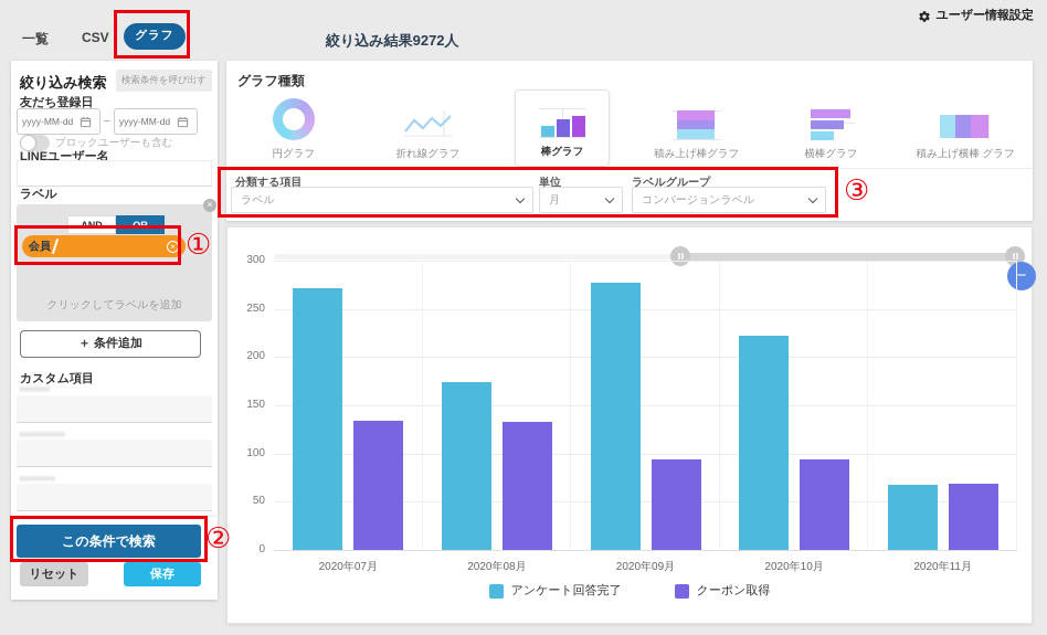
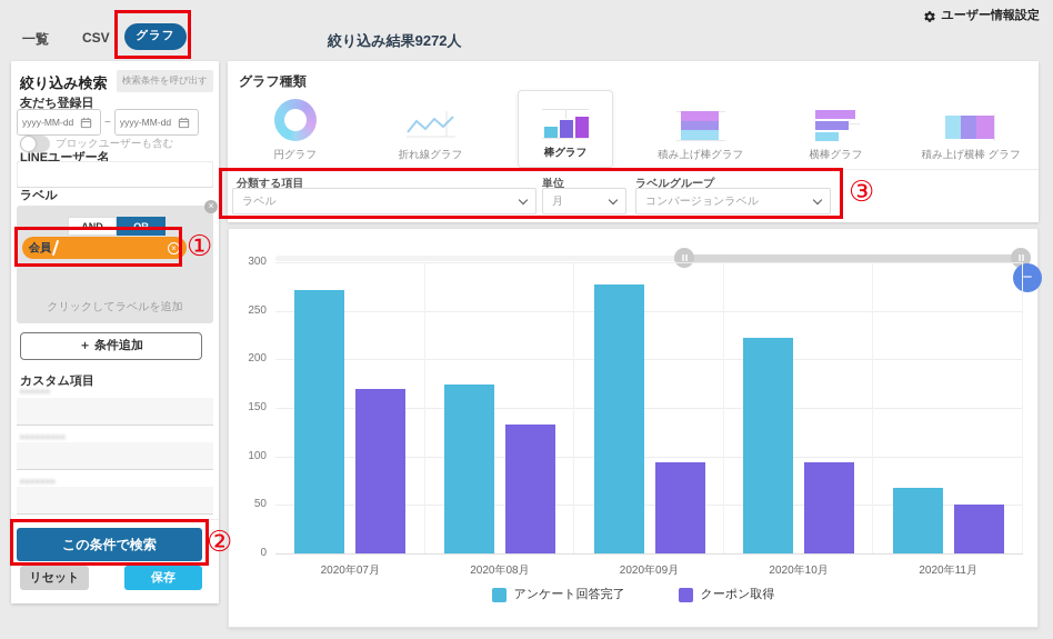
クーポン取得/2020年07月: 130 -> 170
クーポン取得/2020年11月: 70 -> 50
